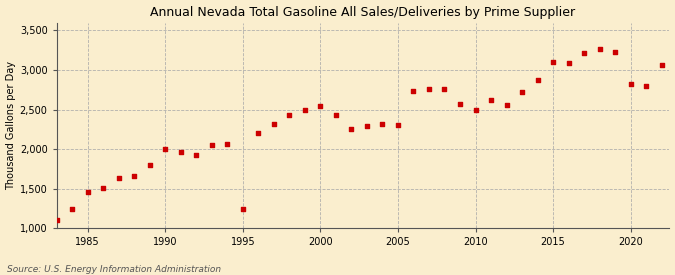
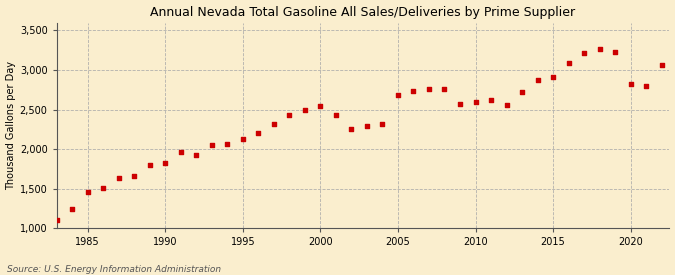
1990: 2,000 -> 1,820
1995: 1,240 -> 2,130
2005: 2,300 -> 2,680
2010: 2,500 -> 2,600
2015: 3,100 -> 2,910
